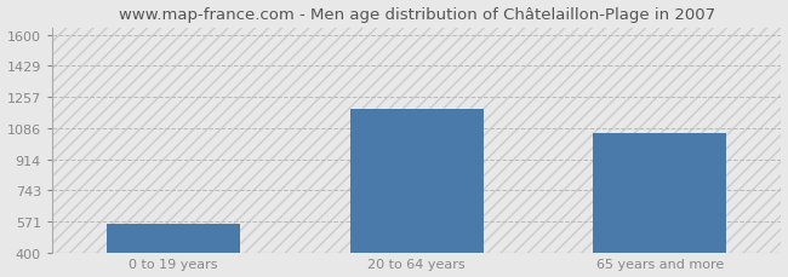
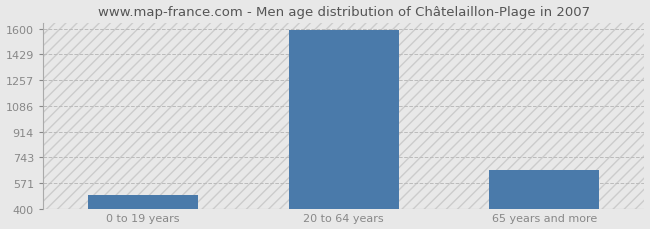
0 to 19 years: 560 -> 490
20 to 64 years: 1190 -> 1590
65 years and more: 1060 -> 660
